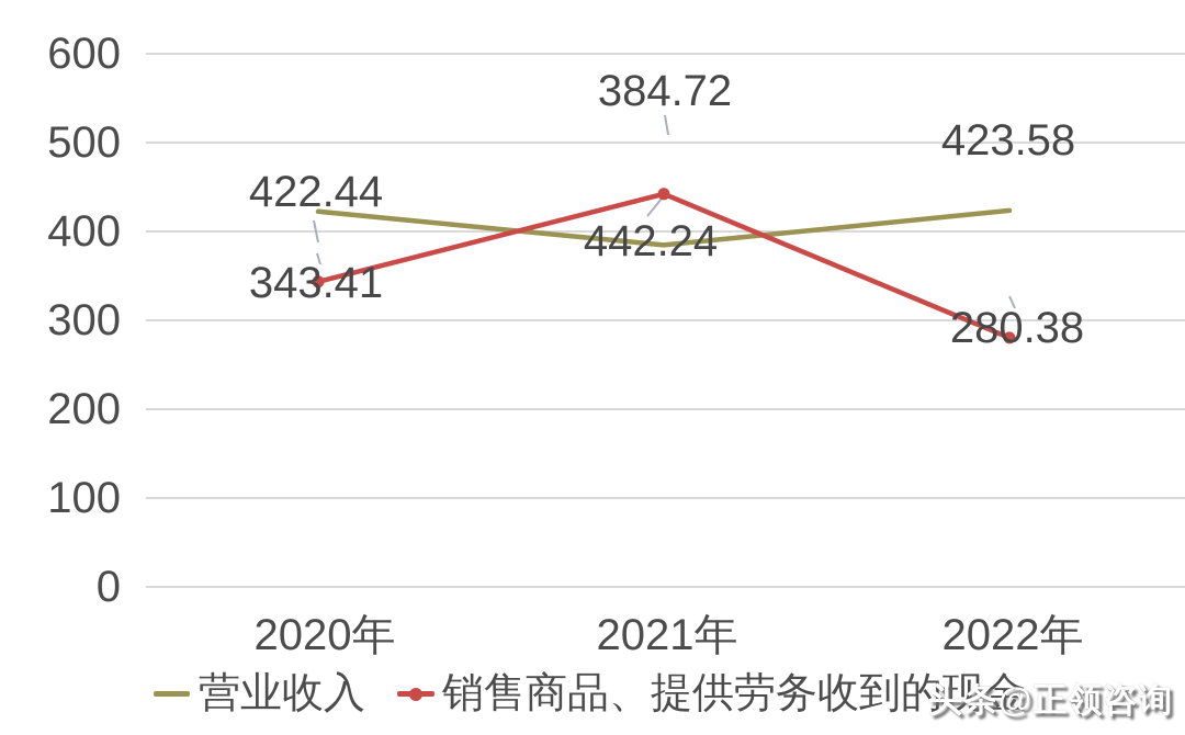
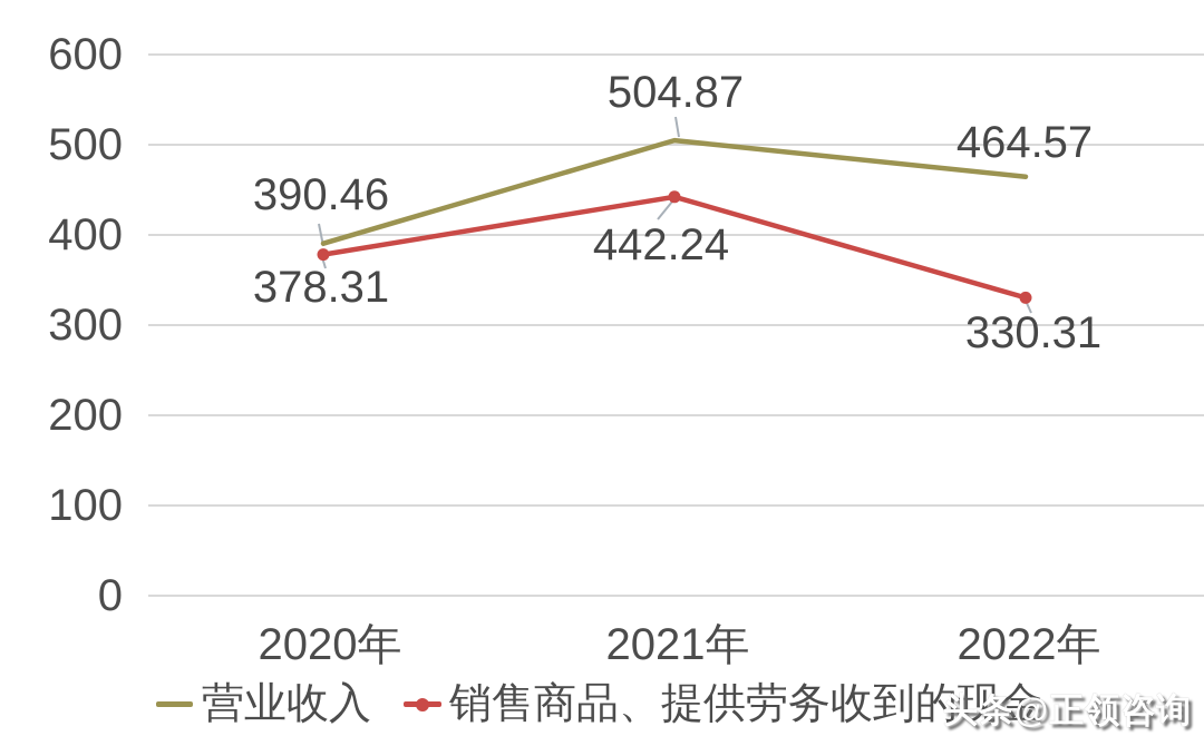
营业收入/2020年: 422.44 -> 390.46
销售商品、提供劳务收到的现金/2020年: 343.41 -> 378.31
营业收入/2021年: 384.72 -> 504.87
营业收入/2022年: 423.58 -> 464.57
销售商品、提供劳务收到的现金/2022年: 280.38 -> 330.31
